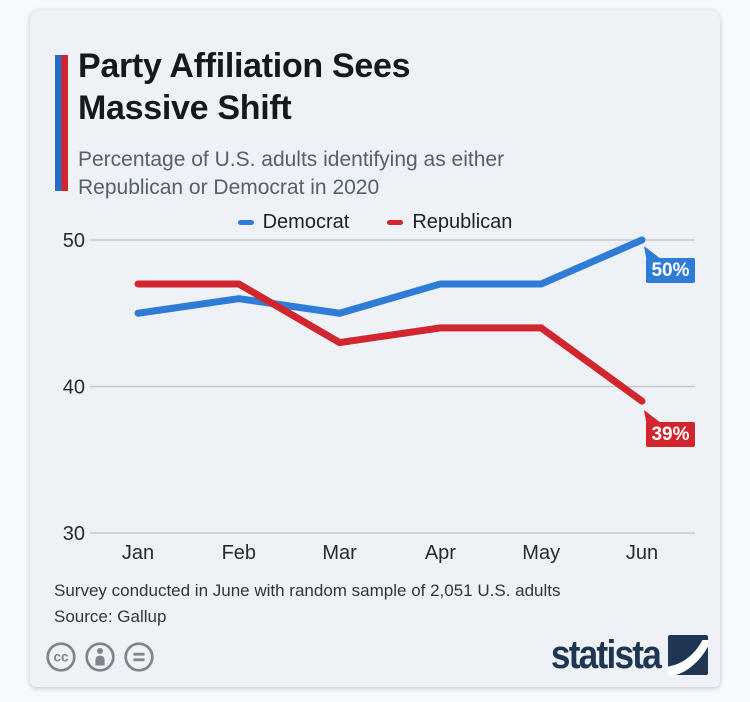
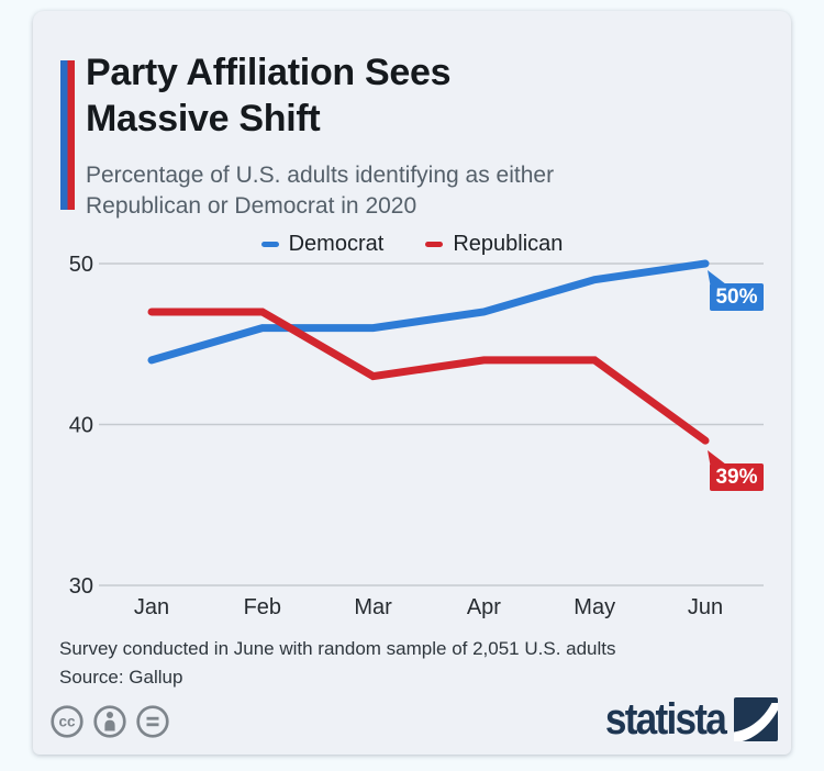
Democrat/Jan: 45 -> 44
Democrat/Mar: 45 -> 46
Democrat/May: 47 -> 49
